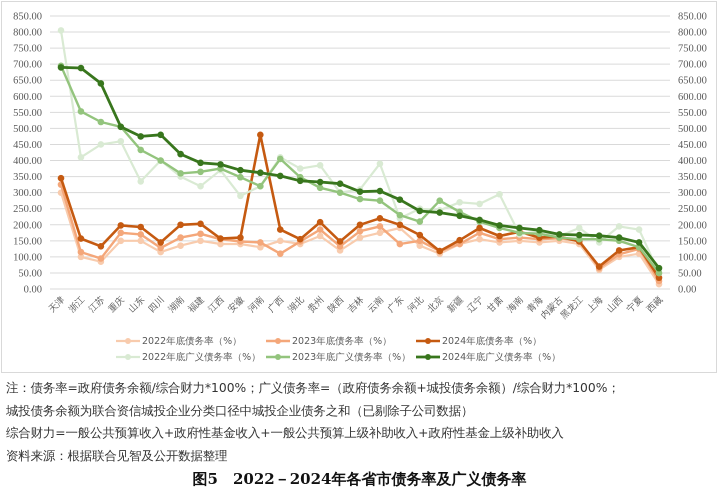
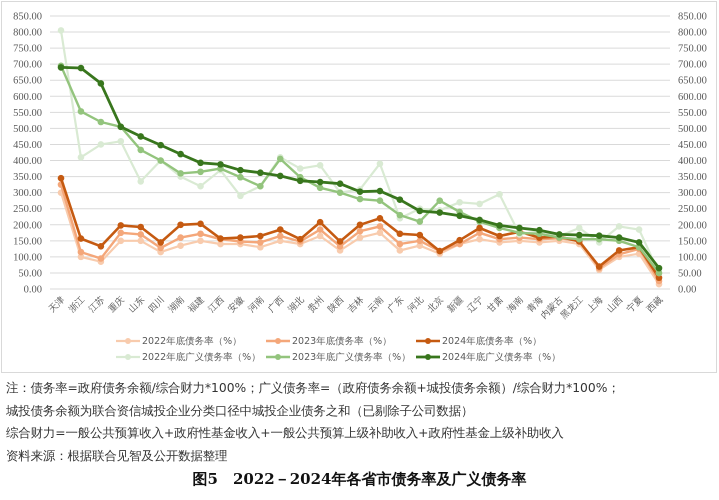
2024年底广义债务率（%）/四川: 480 -> 450
2024年底债务率（%）/河南: 480 -> 160
2023年底债务率（%）/广西: 110 -> 160
2022年底债务率（%）/广东: 190 -> 120
2024年底债务率（%）/广东: 200 -> 170
